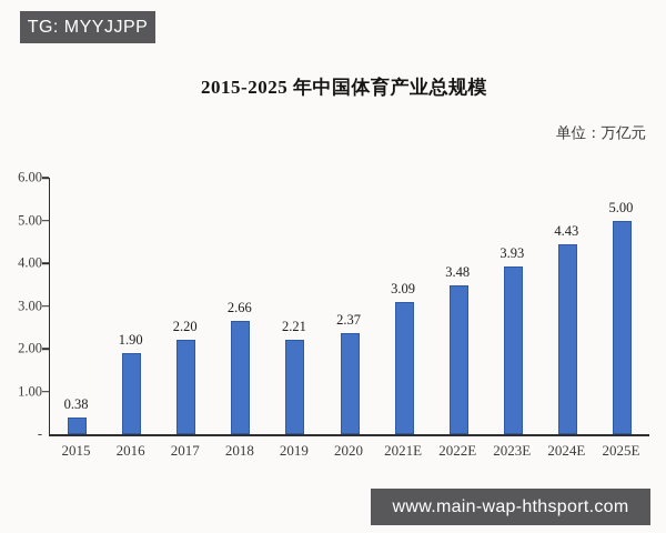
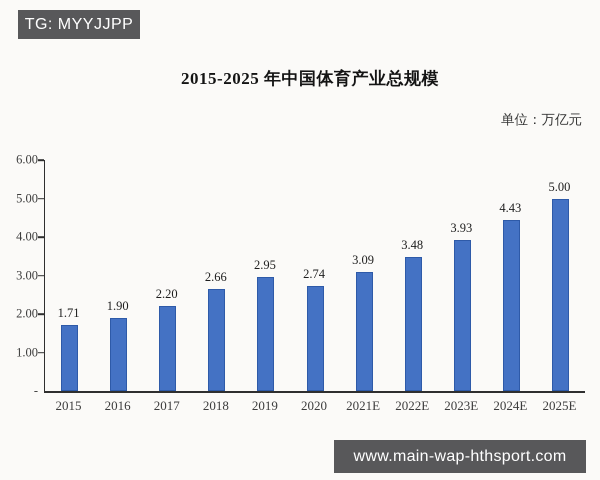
2015: 0.38 -> 1.71
2019: 2.21 -> 2.95
2020: 2.37 -> 2.74
